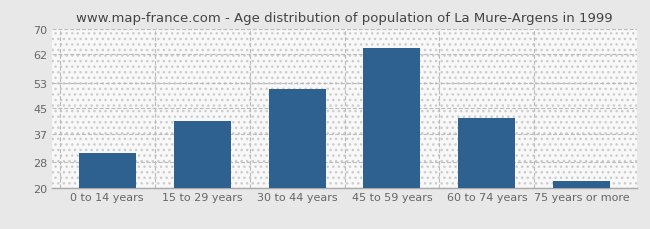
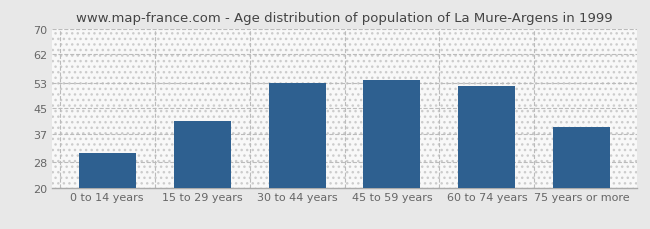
30 to 44 years: 51 -> 53
45 to 59 years: 64 -> 54
60 to 74 years: 42 -> 52
75 years or more: 22 -> 39
